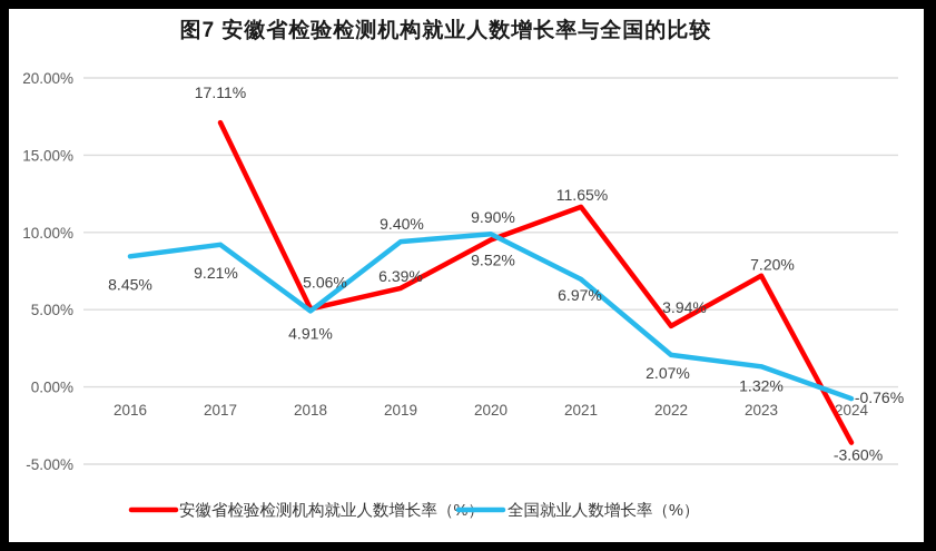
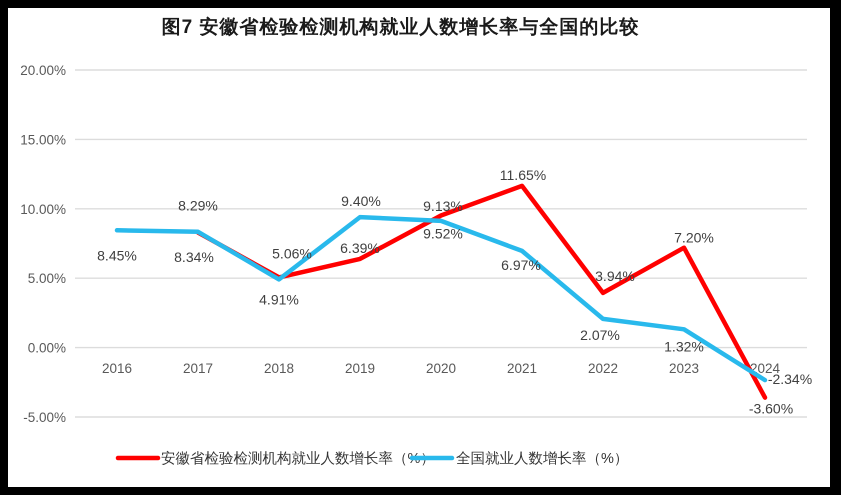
安徽省检验检测机构就业人数增长率（%）/2017: 17.11% -> 8.29%
全国就业人数增长率（%）/2017: 9.21% -> 8.34%
全国就业人数增长率（%）/2020: 9.90% -> 9.13%
全国就业人数增长率（%）/2024: -0.76% -> -2.34%
